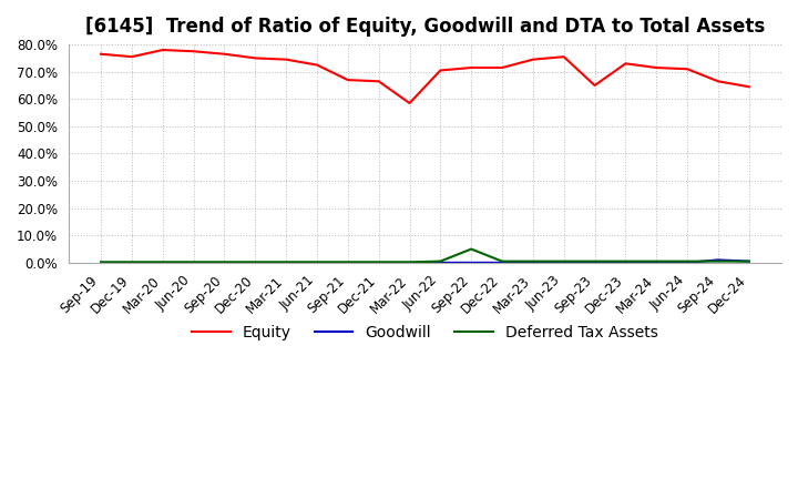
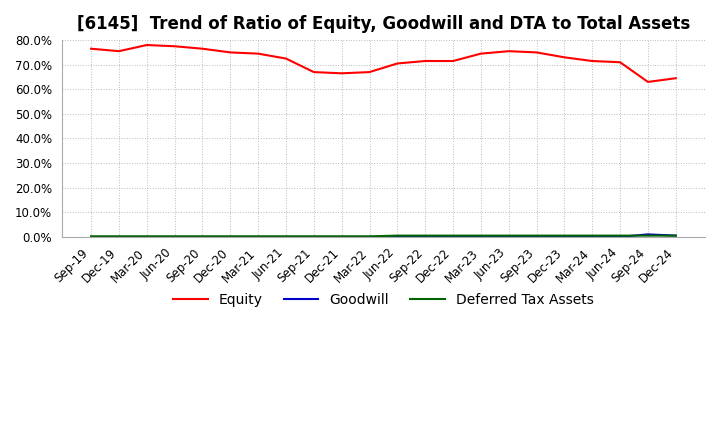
Equity/Mar-22: 58.5% -> 67.0%
Deferred Tax Assets/Sep-22: 5.0% -> 0.5%
Equity/Sep-23: 65.0% -> 75.0%
Equity/Sep-24: 66.5% -> 63.0%
